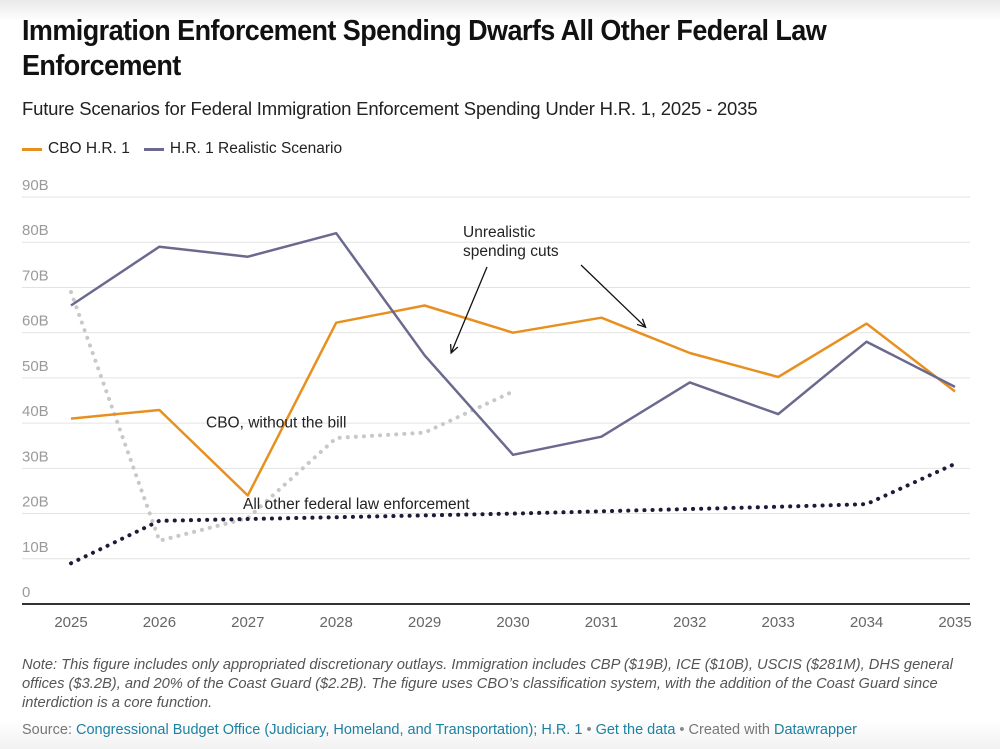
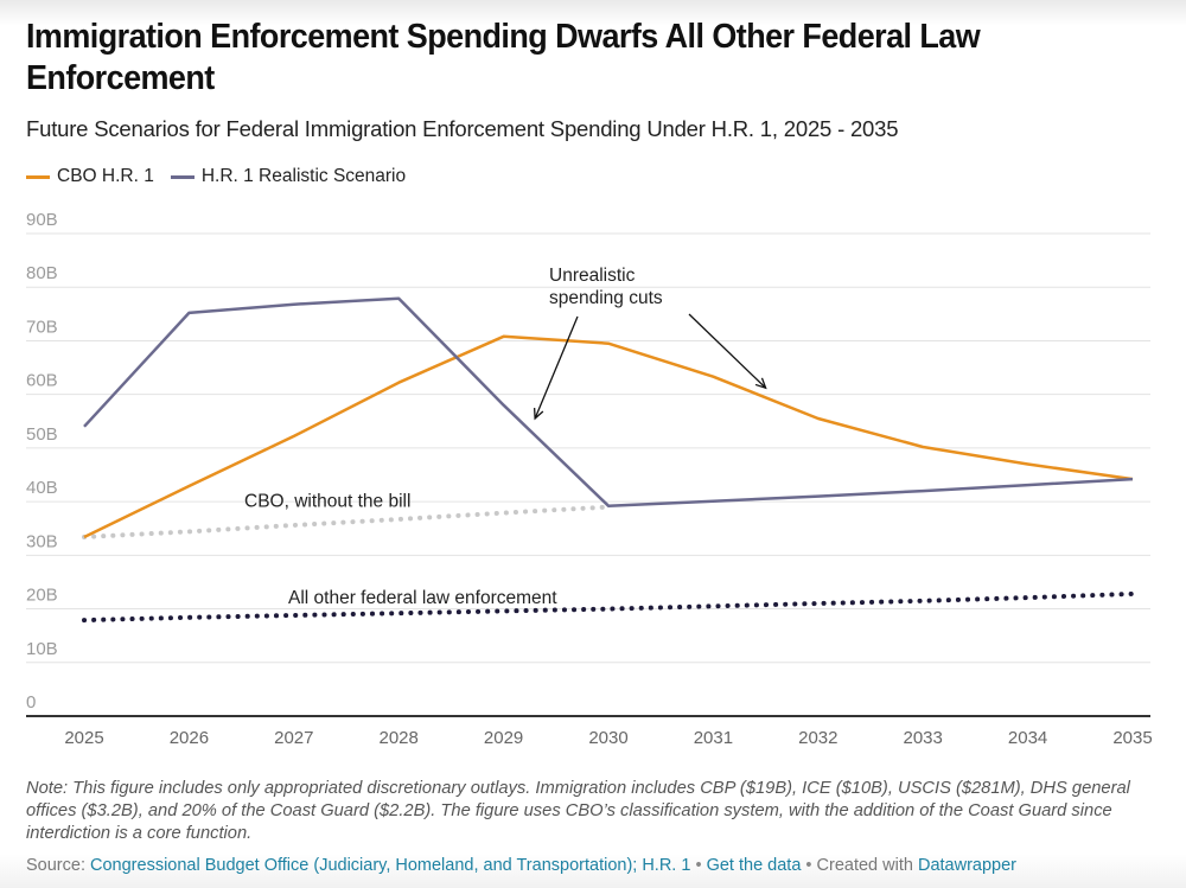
CBO H.R. 1/2025: 41B -> 33B
H.R. 1 Realistic Scenario/2025: 66B -> 54B
CBO, without the bill/2025: 69B -> 33B
All other federal law enforcement/2025: 9B -> 18B
H.R. 1 Realistic Scenario/2026: 79B -> 75B
CBO, without the bill/2026: 14B -> 34B
CBO H.R. 1/2027: 24B -> 52B
CBO, without the bill/2027: 19B -> 36B
H.R. 1 Realistic Scenario/2028: 82B -> 78B
CBO H.R. 1/2029: 66B -> 71B
H.R. 1 Realistic Scenario/2029: 55B -> 58B
CBO H.R. 1/2030: 60B -> 70B
H.R. 1 Realistic Scenario/2030: 33B -> 39B
CBO, without the bill/2030: 47B -> 39B
H.R. 1 Realistic Scenario/2031: 37B -> 40B
H.R. 1 Realistic Scenario/2032: 49B -> 41B
CBO H.R. 1/2034: 62B -> 47B
H.R. 1 Realistic Scenario/2034: 58B -> 43B
CBO H.R. 1/2035: 47B -> 44B
H.R. 1 Realistic Scenario/2035: 48B -> 44B
All other federal law enforcement/2035: 31B -> 23B
